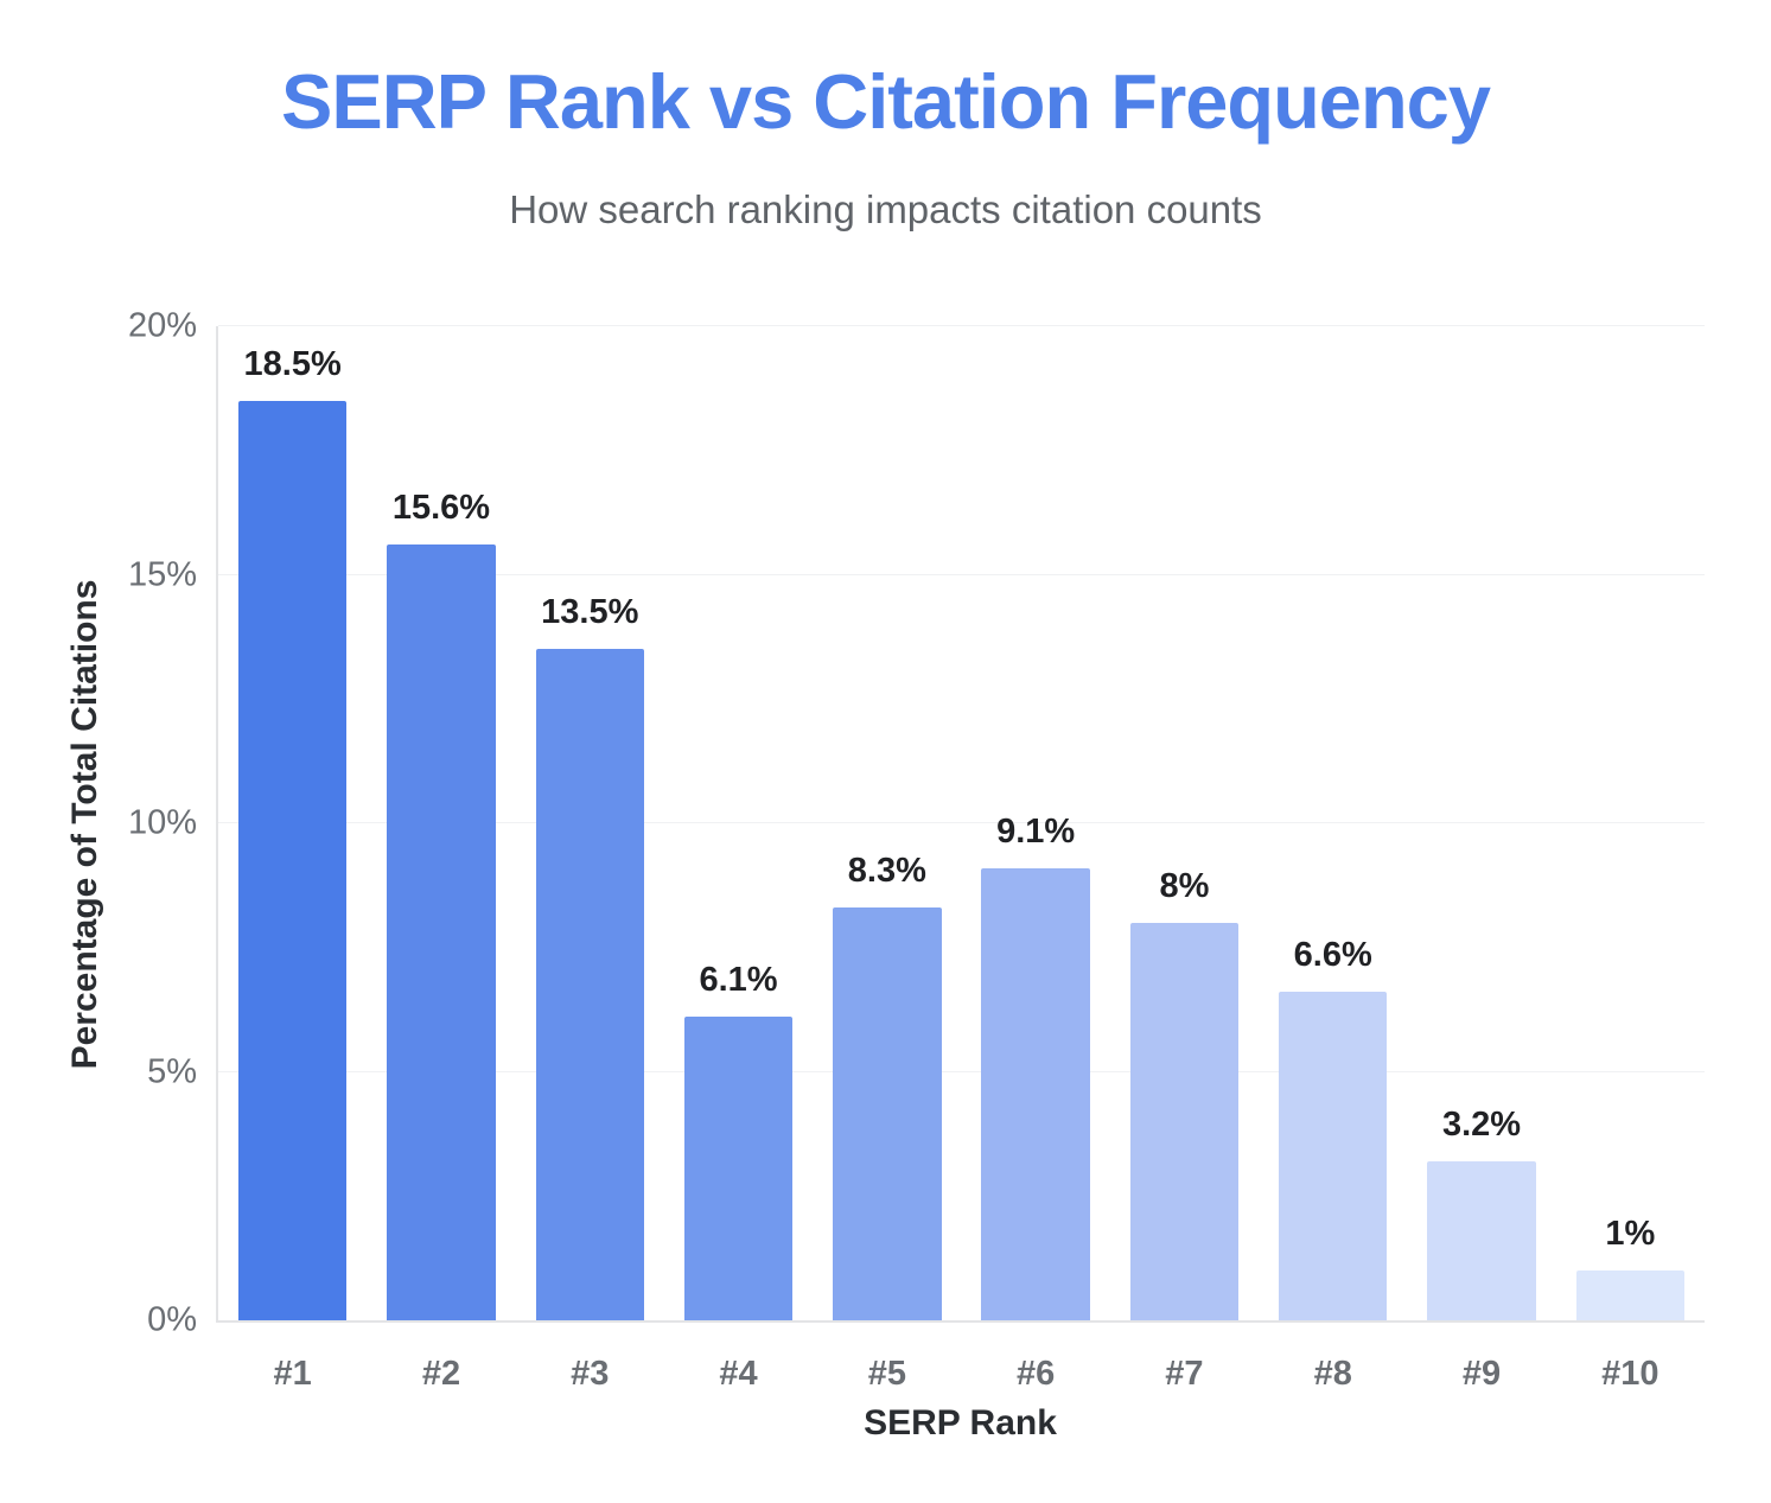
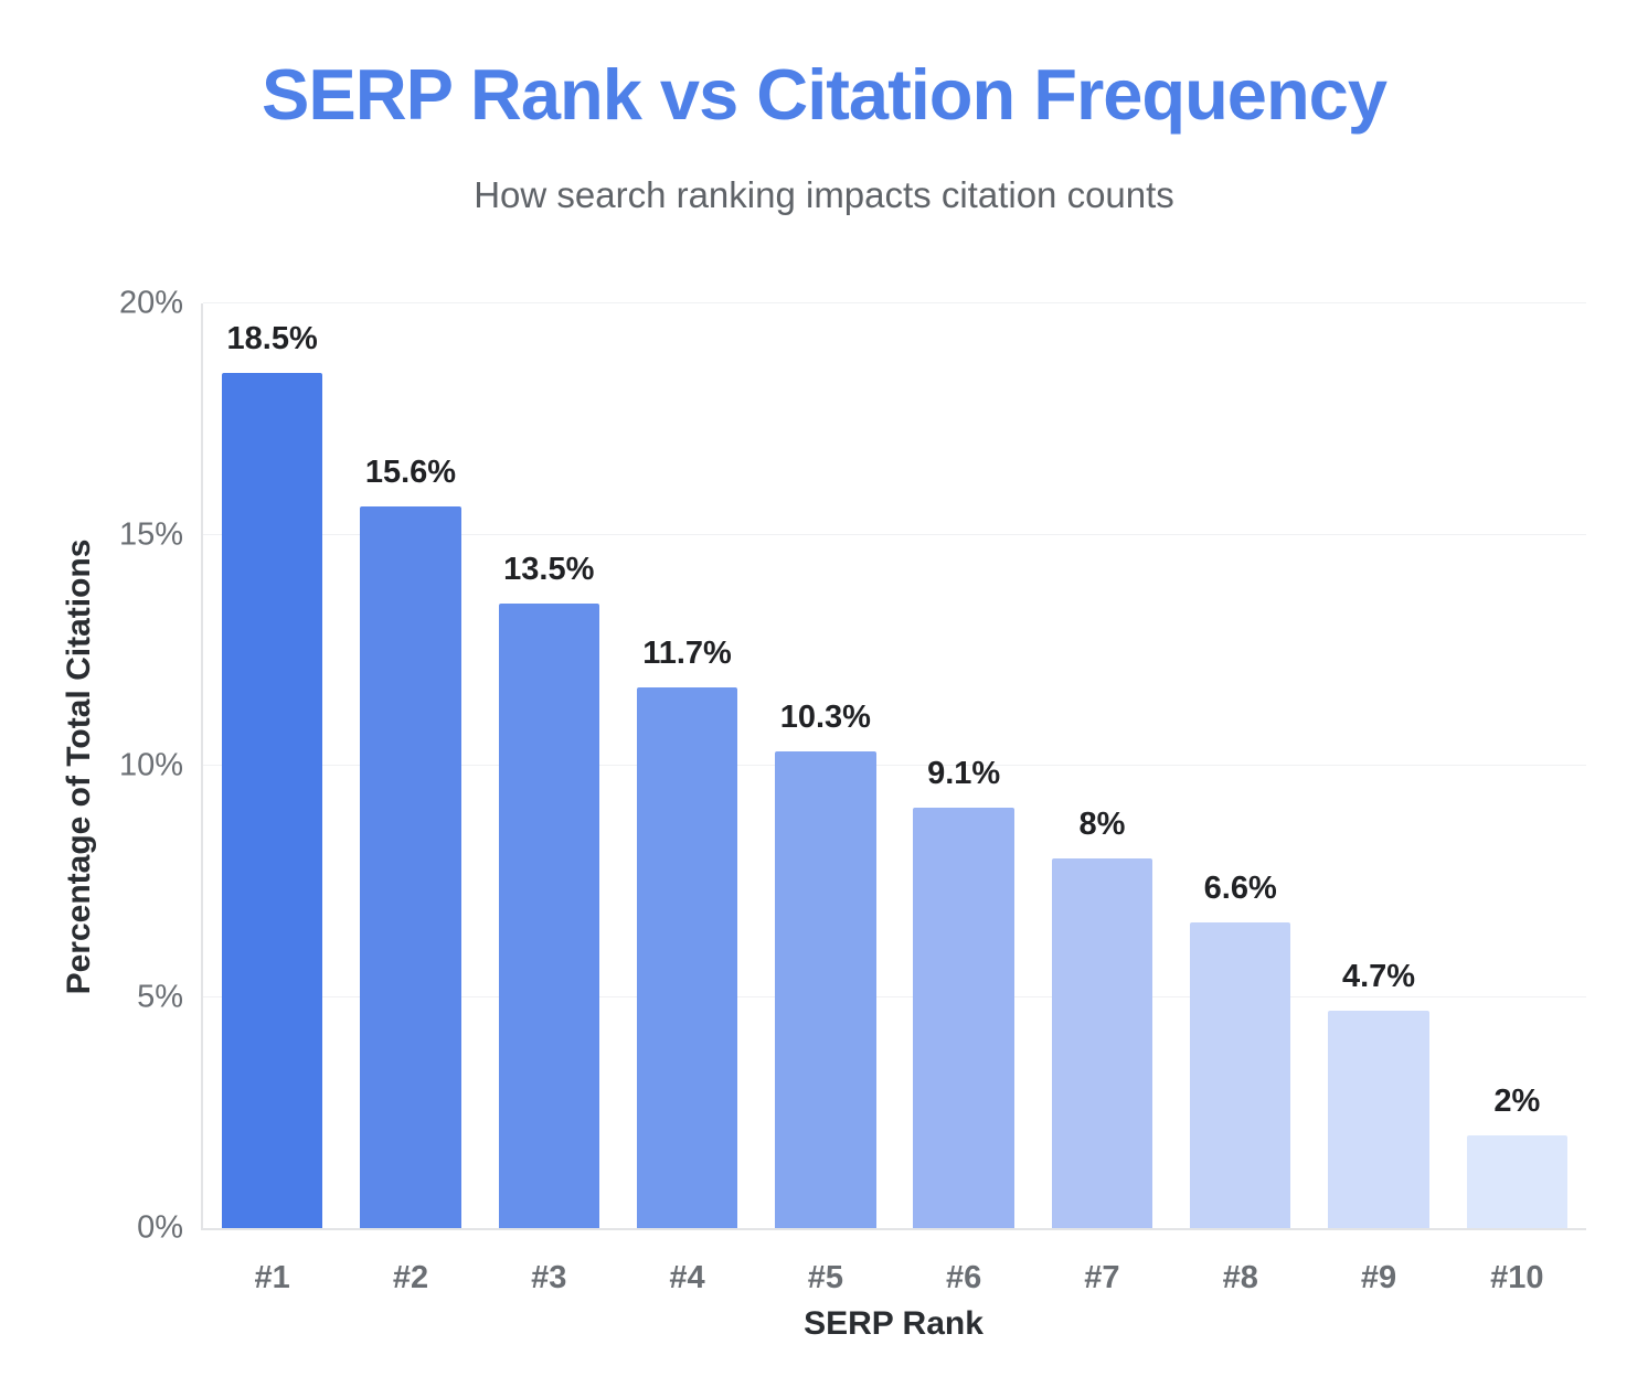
#4: 6.1% -> 11.7%
#5: 8.3% -> 10.3%
#9: 3.2% -> 4.7%
#10: 1% -> 2%
